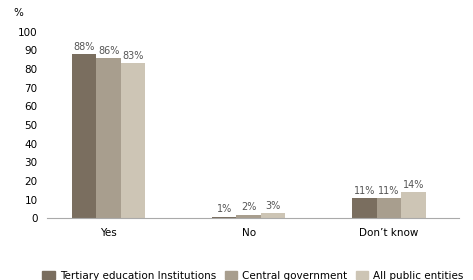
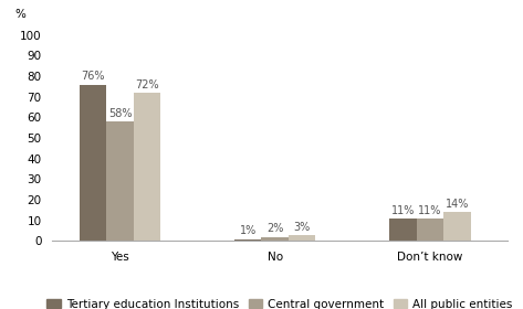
Tertiary education Institutions/Yes: 88% -> 76%
Central government/Yes: 86% -> 58%
All public entities/Yes: 83% -> 72%
